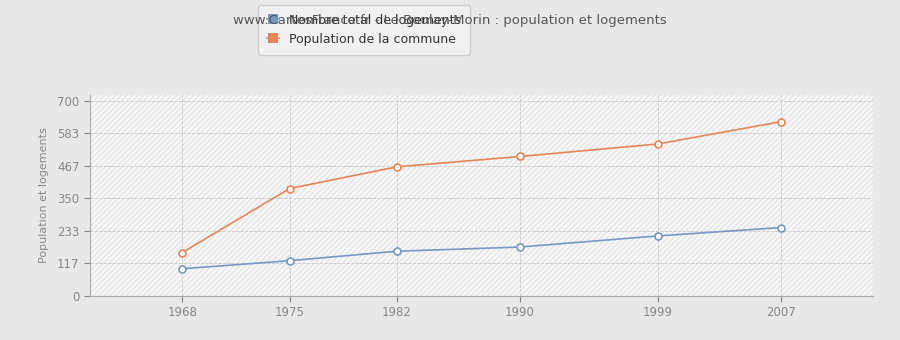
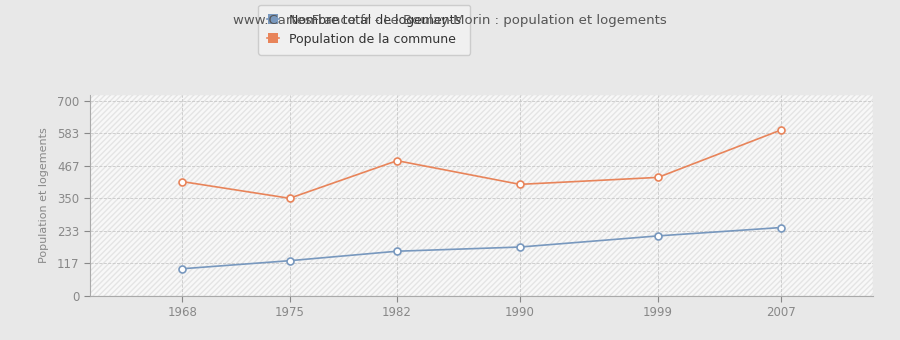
Population de la commune/1968: 155 -> 410
Population de la commune/1975: 385 -> 350
Population de la commune/1982: 463 -> 485
Population de la commune/1990: 500 -> 400
Population de la commune/1999: 545 -> 425
Population de la commune/2007: 625 -> 595
